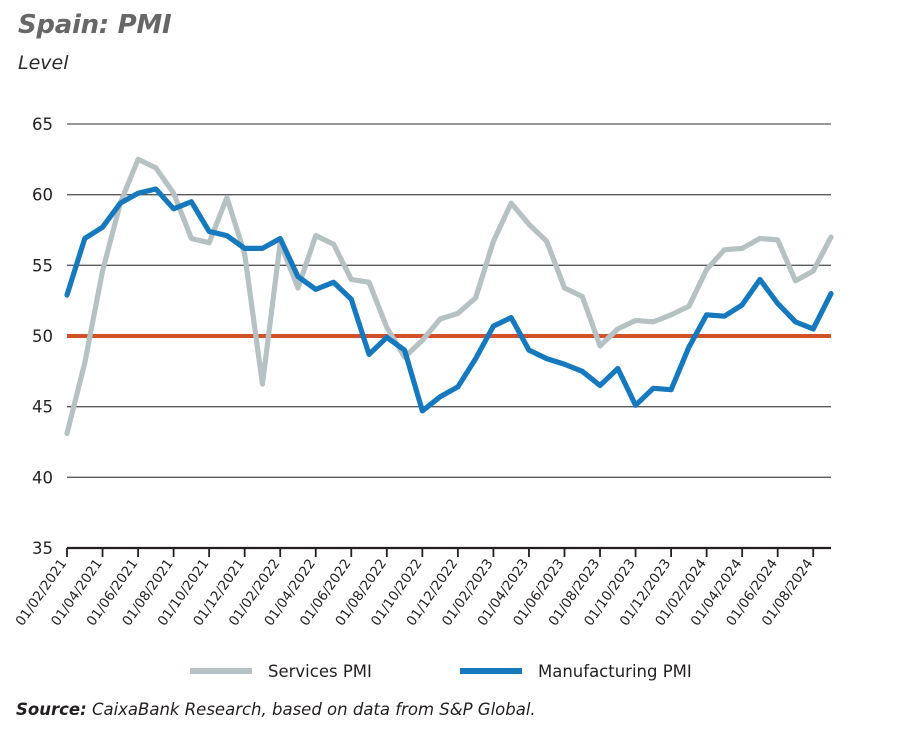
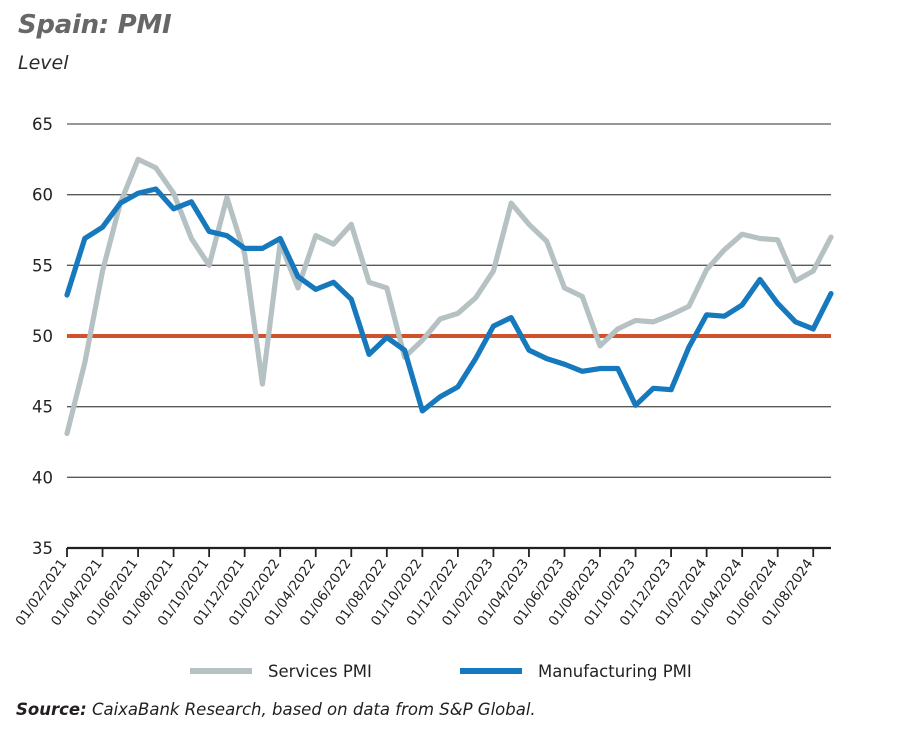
Services PMI/01/10/2021: 56.6 -> 55.0
Services PMI/01/06/2022: 54.0 -> 57.9
Services PMI/01/08/2022: 50.6 -> 53.4
Services PMI/01/02/2023: 56.7 -> 54.6
Manufacturing PMI/01/08/2023: 46.5 -> 47.7
Services PMI/01/04/2024: 56.2 -> 57.2
